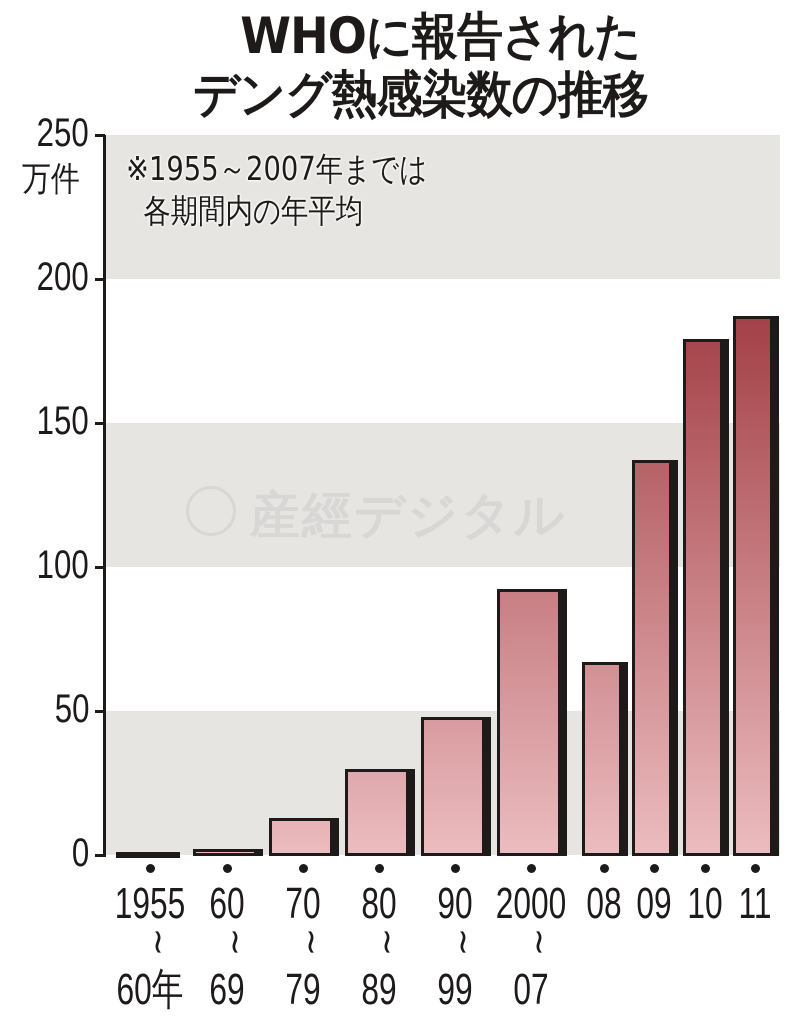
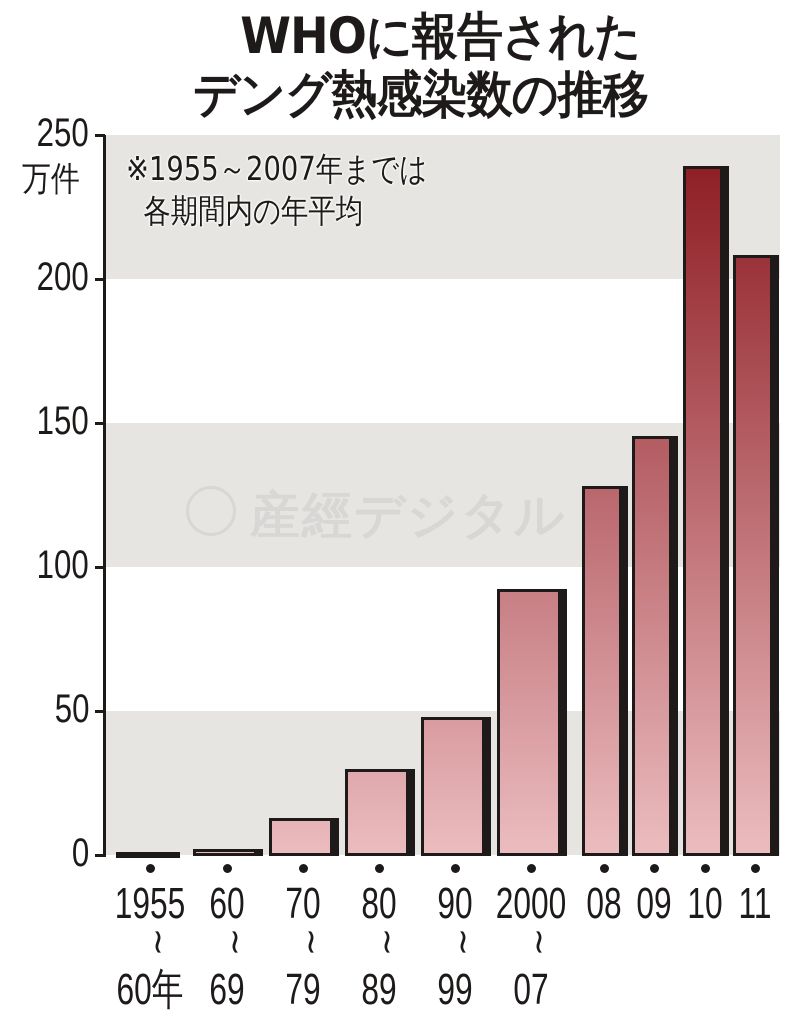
08: 67 -> 128
09: 137 -> 145
10: 179 -> 239
11: 187 -> 208
